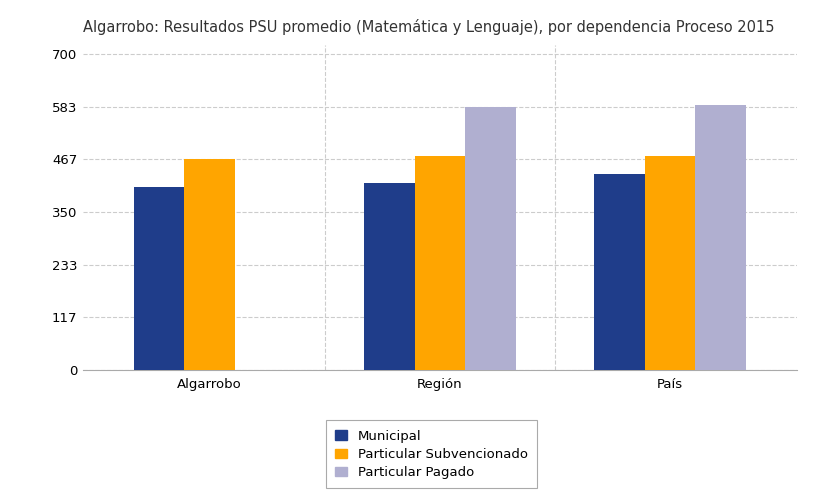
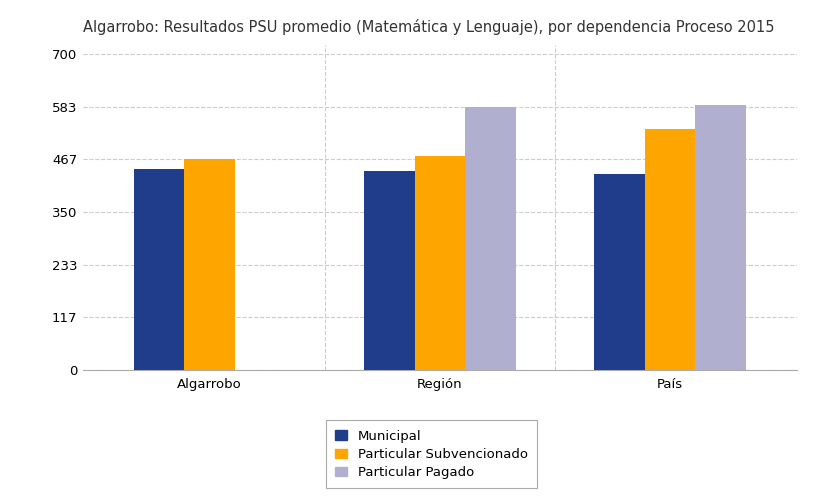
Municipal/Algarrobo: 405 -> 445
Municipal/Región: 415 -> 440
Particular Subvencionado/País: 473 -> 535
